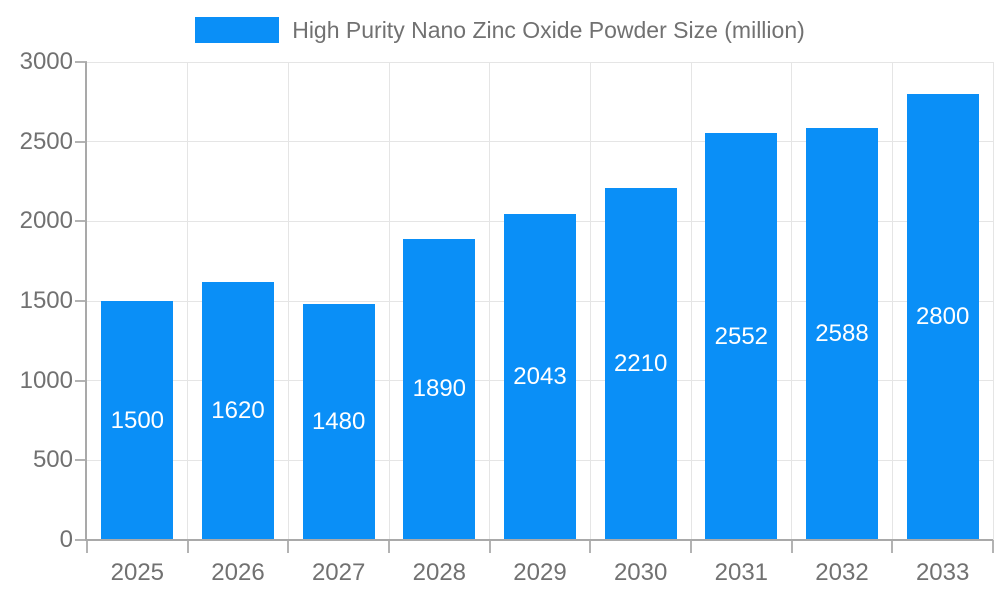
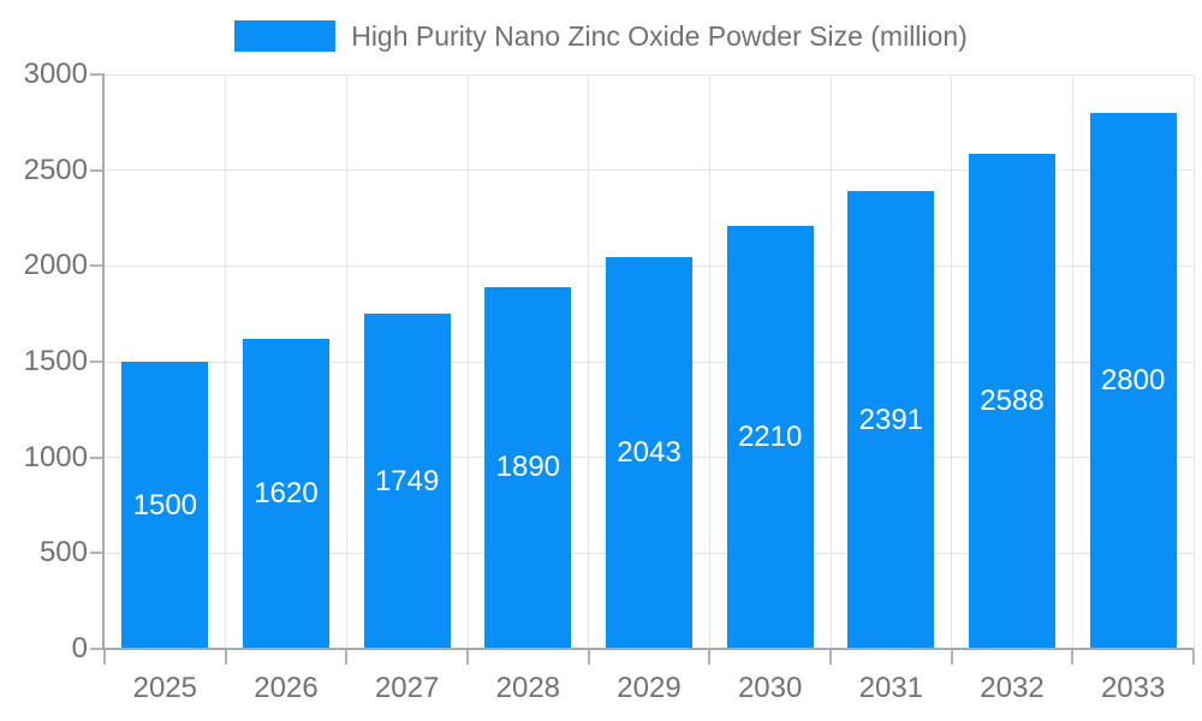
2027: 1480 -> 1749
2031: 2552 -> 2391
